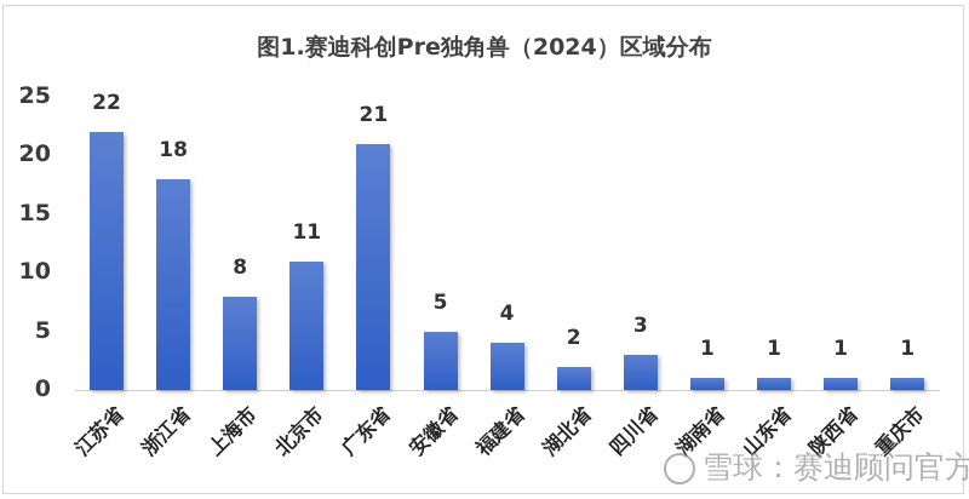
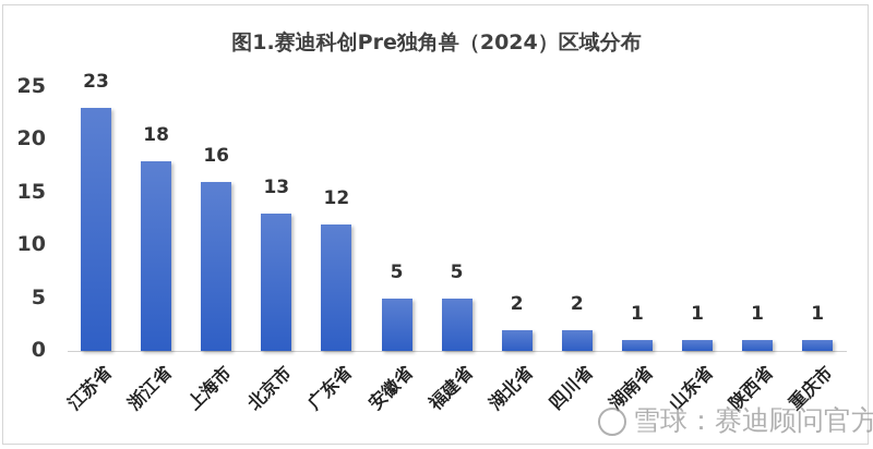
江苏省: 22 -> 23
上海市: 8 -> 16
北京市: 11 -> 13
广东省: 21 -> 12
福建省: 4 -> 5
四川省: 3 -> 2
